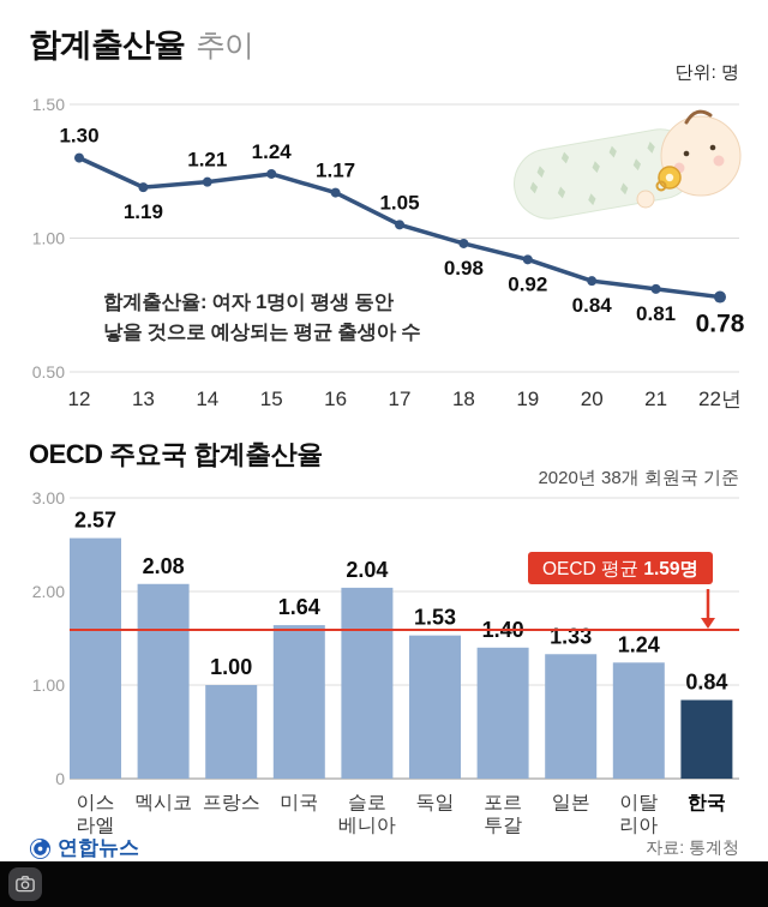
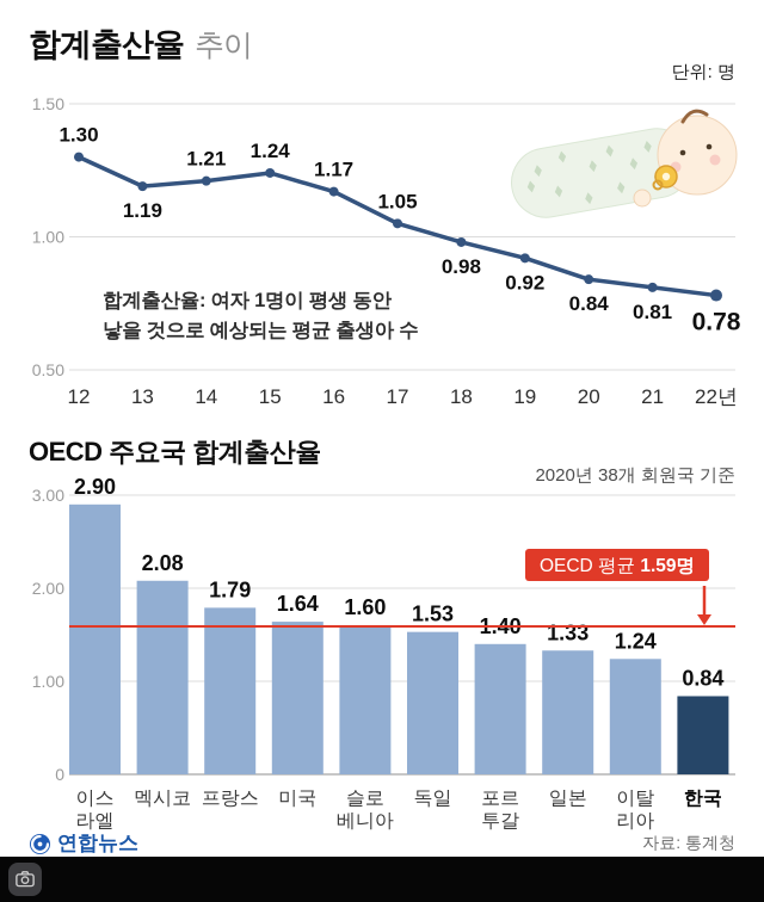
OECD 주요국 합계출산율/이스라엘: 2.57 -> 2.90
OECD 주요국 합계출산율/프랑스: 1.00 -> 1.79
OECD 주요국 합계출산율/슬로베니아: 2.04 -> 1.60
